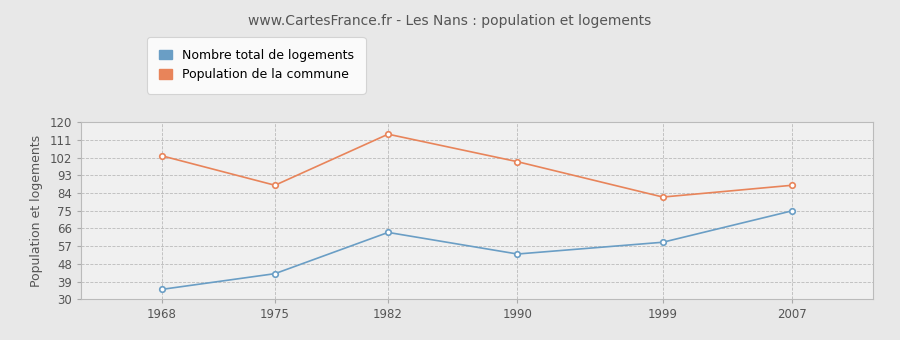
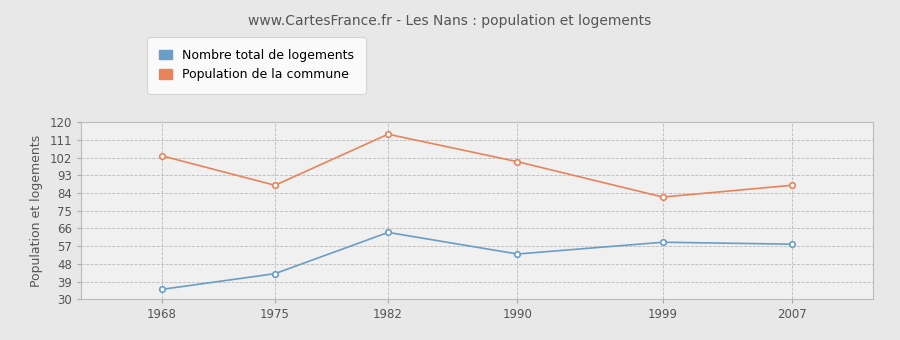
Nombre total de logements/2007: 75 -> 58
